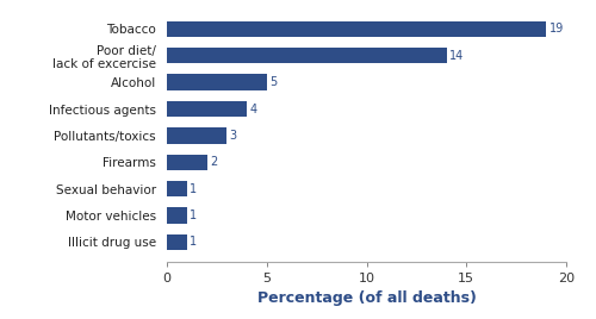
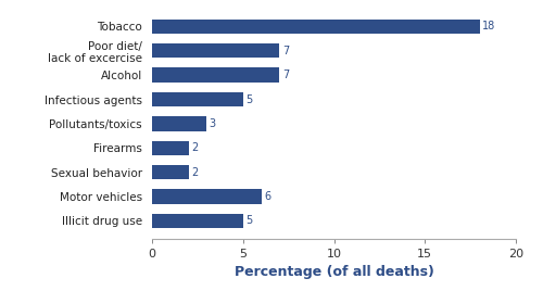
Tobacco: 19 -> 18
Poor diet/ lack of excercise: 14 -> 7
Alcohol: 5 -> 7
Infectious agents: 4 -> 5
Sexual behavior: 1 -> 2
Motor vehicles: 1 -> 6
Illicit drug use: 1 -> 5
